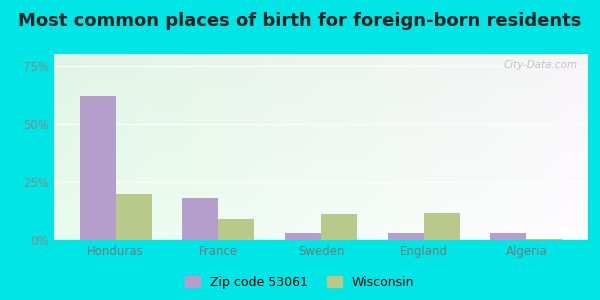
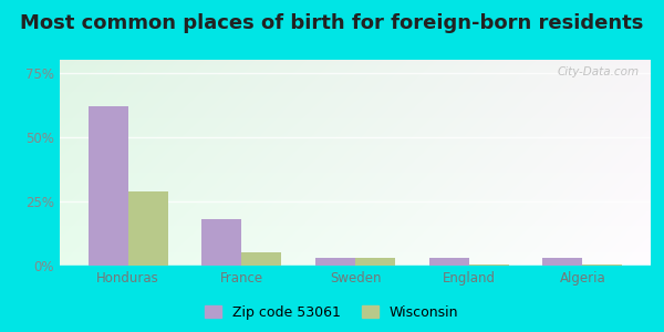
Wisconsin/Honduras: 20.0% -> 29.0%
Wisconsin/France: 9.0% -> 5.0%
Wisconsin/Sweden: 11.0% -> 3.0%
Wisconsin/England: 11.5% -> 0.5%
